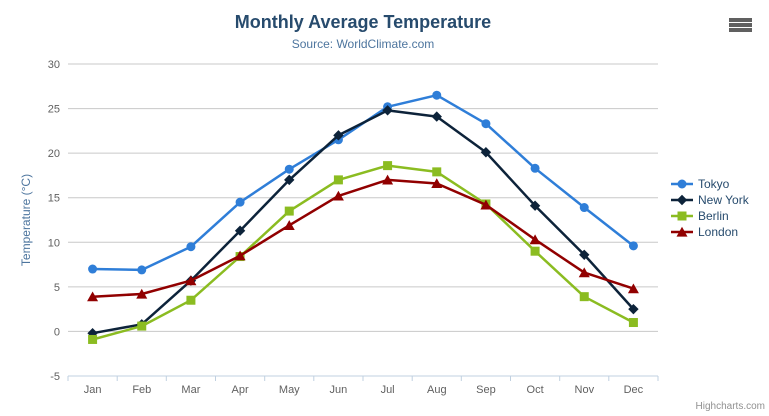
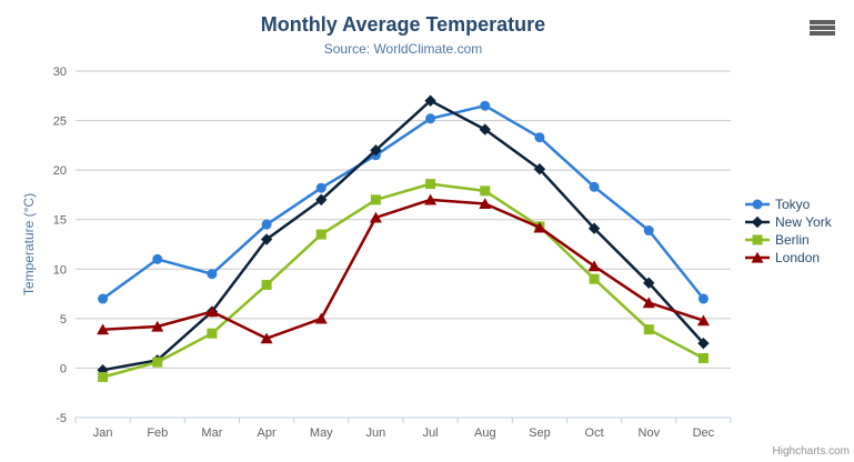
Tokyo/Feb: 7 -> 11
New York/Apr: 11 -> 13
London/Apr: 8 -> 3
London/May: 12 -> 5
New York/Jul: 25 -> 27
Tokyo/Dec: 10 -> 7
